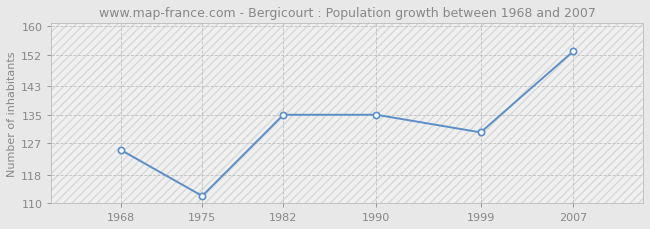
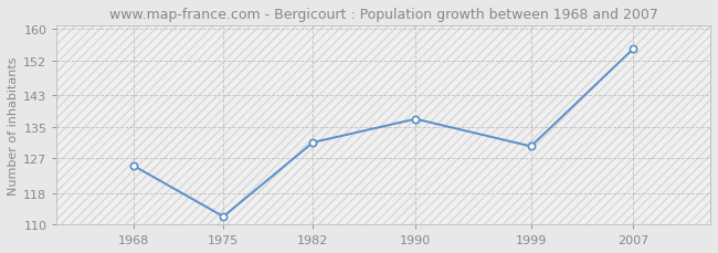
1982: 135 -> 131
1990: 135 -> 137
2007: 153 -> 155
